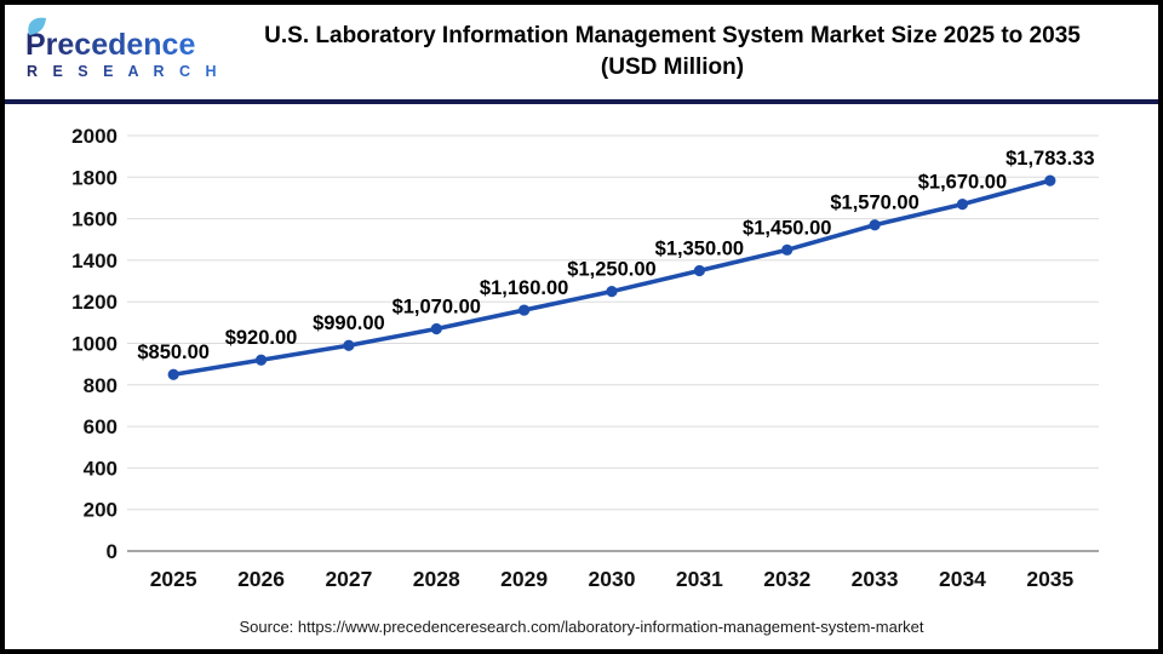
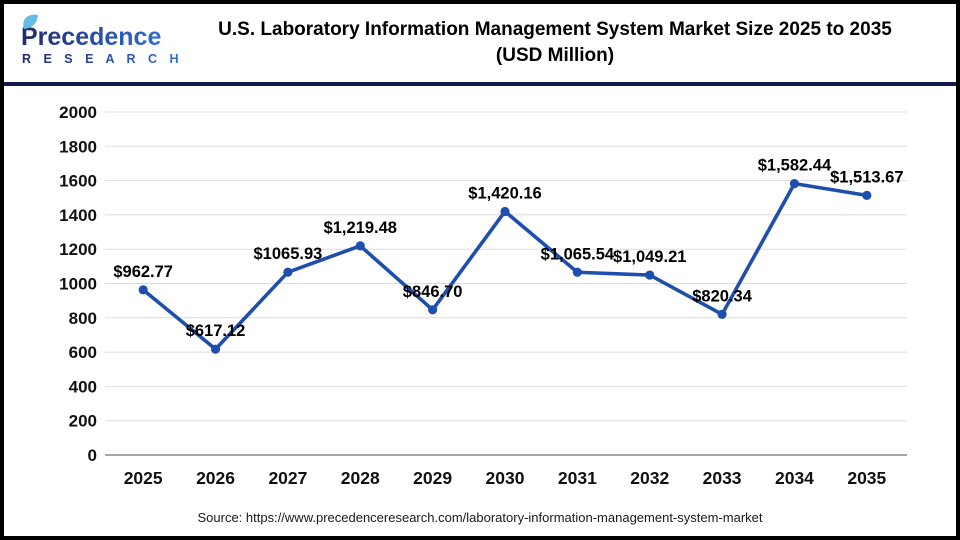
2025: $850.00 -> $962.77
2026: $920.00 -> $617.12
2027: $990.00 -> $1065.93
2028: $1,070.00 -> $1,219.48
2029: $1,160.00 -> $846.70
2030: $1,250.00 -> $1,420.16
2031: $1,350.00 -> $1,065.54
2032: $1,450.00 -> $1,049.21
2033: $1,570.00 -> $820.34
2034: $1,670.00 -> $1,582.44
2035: $1,783.33 -> $1,513.67
